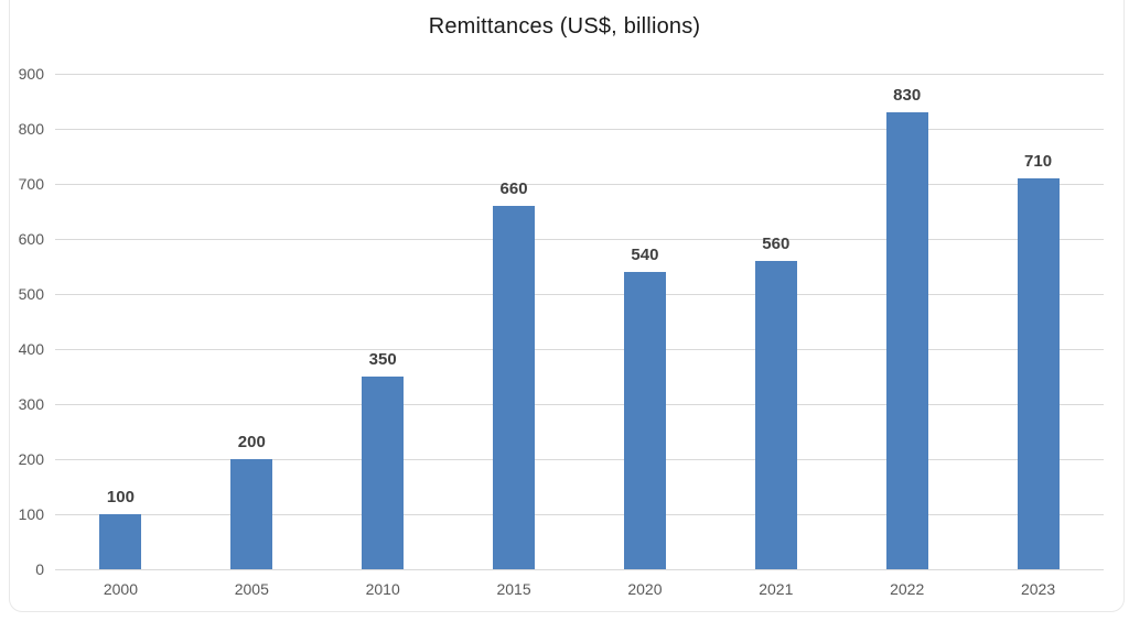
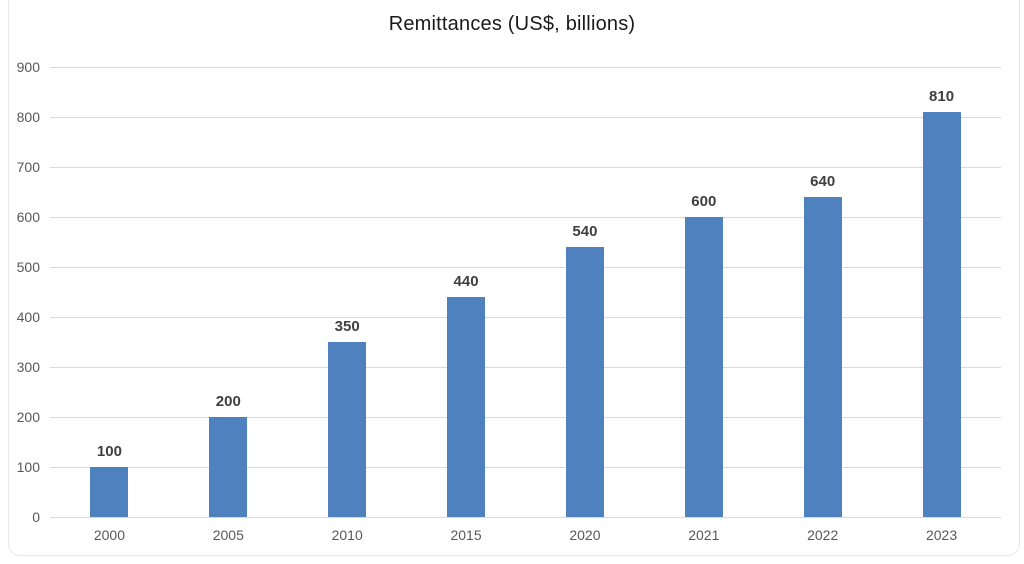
2015: 660 -> 440
2021: 560 -> 600
2022: 830 -> 640
2023: 710 -> 810
